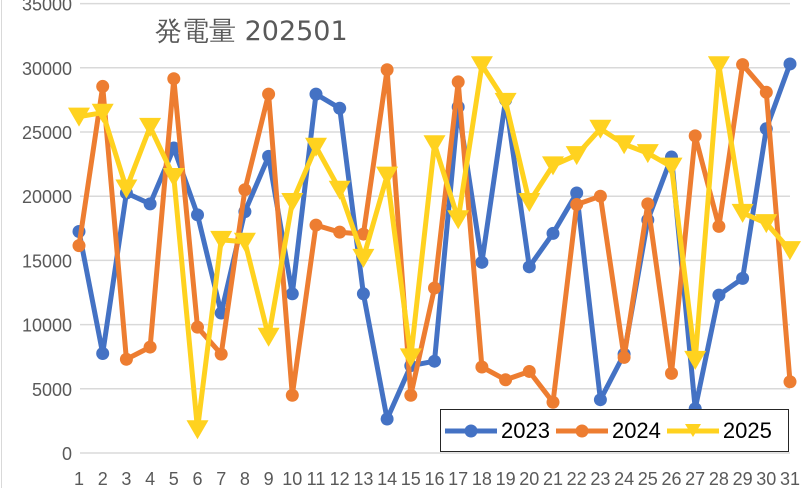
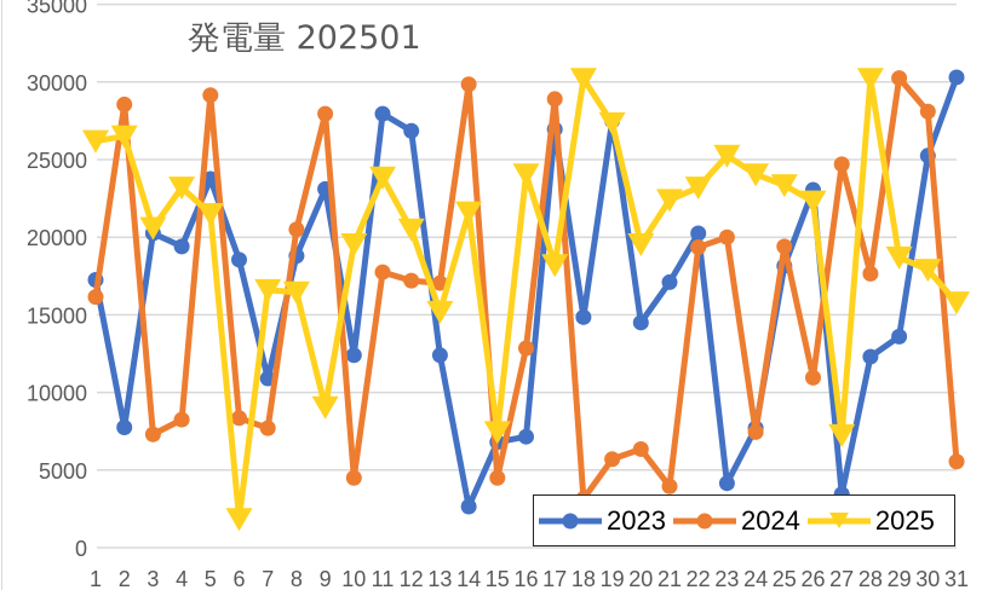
2025/4: 25400 -> 23200
2024/6: 9800 -> 8400
2024/18: 6700 -> 3200
2024/26: 6200 -> 11000
